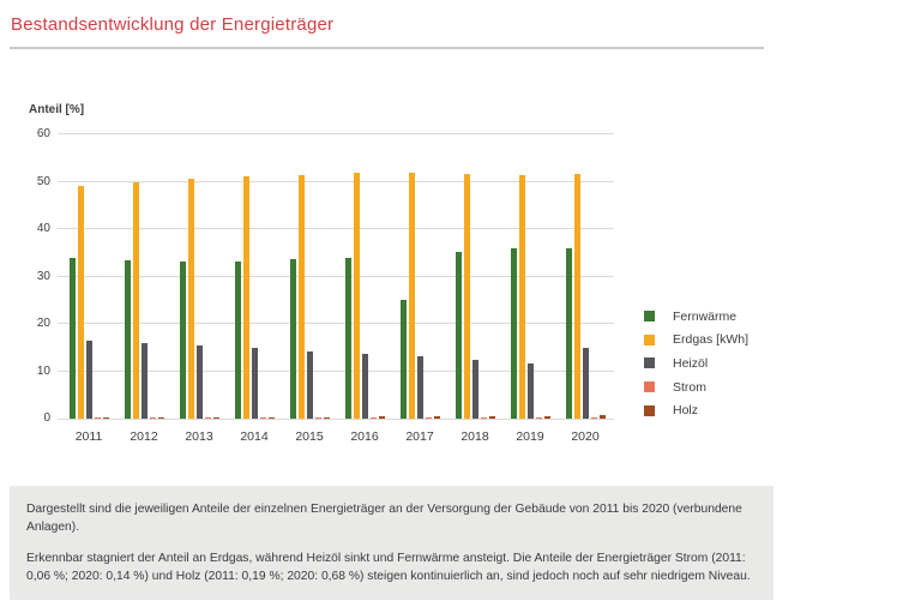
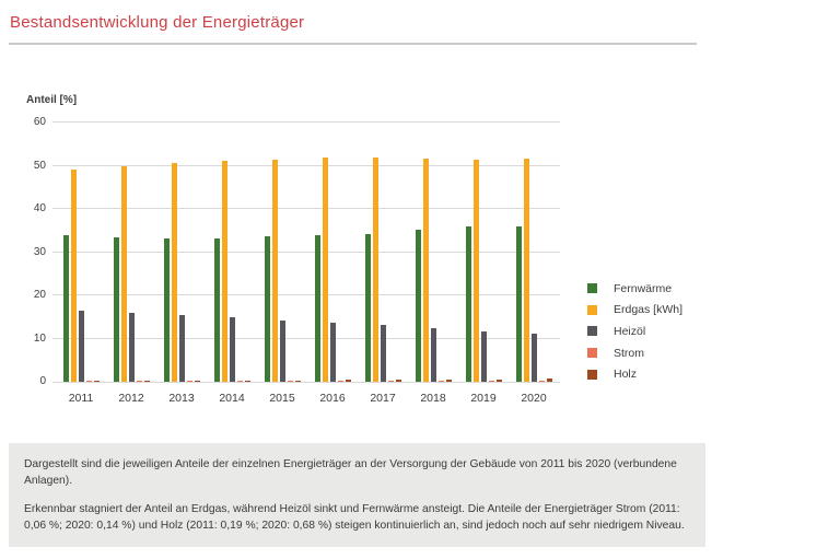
Fernwärme/2017: 25 -> 34
Heizöl/2020: 15 -> 11
